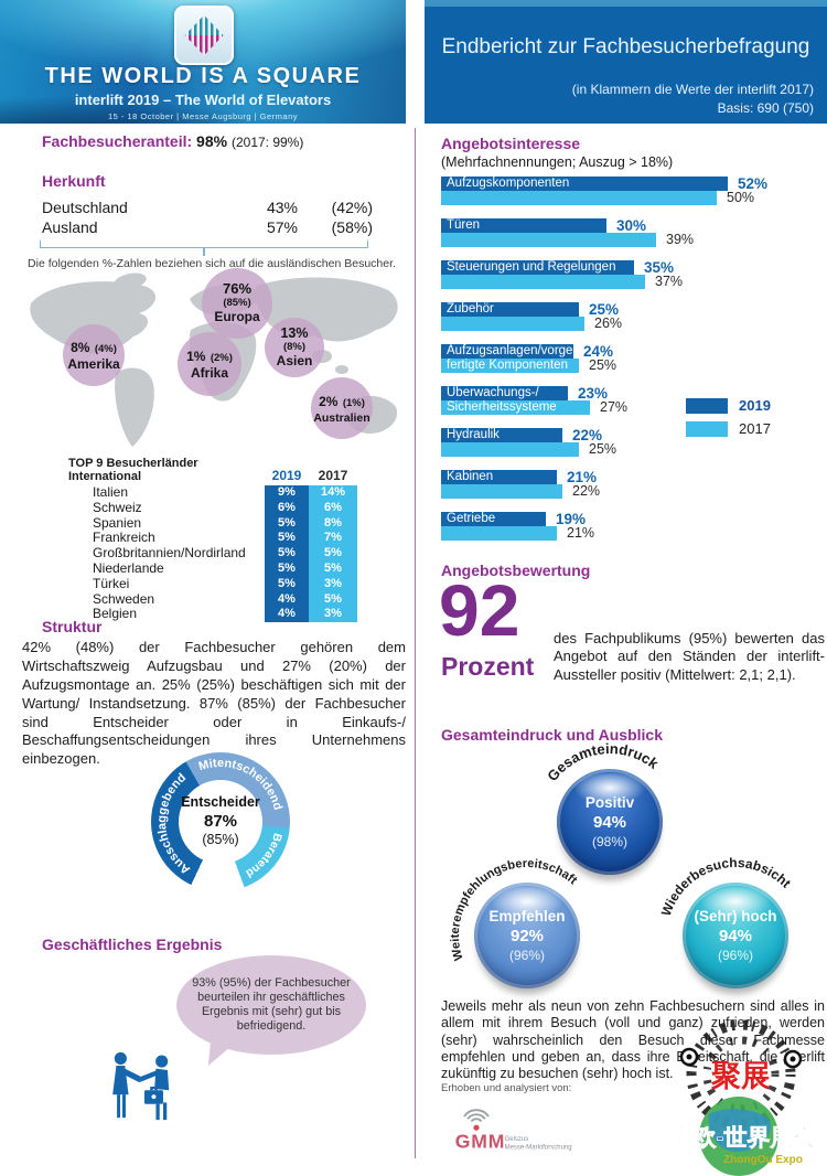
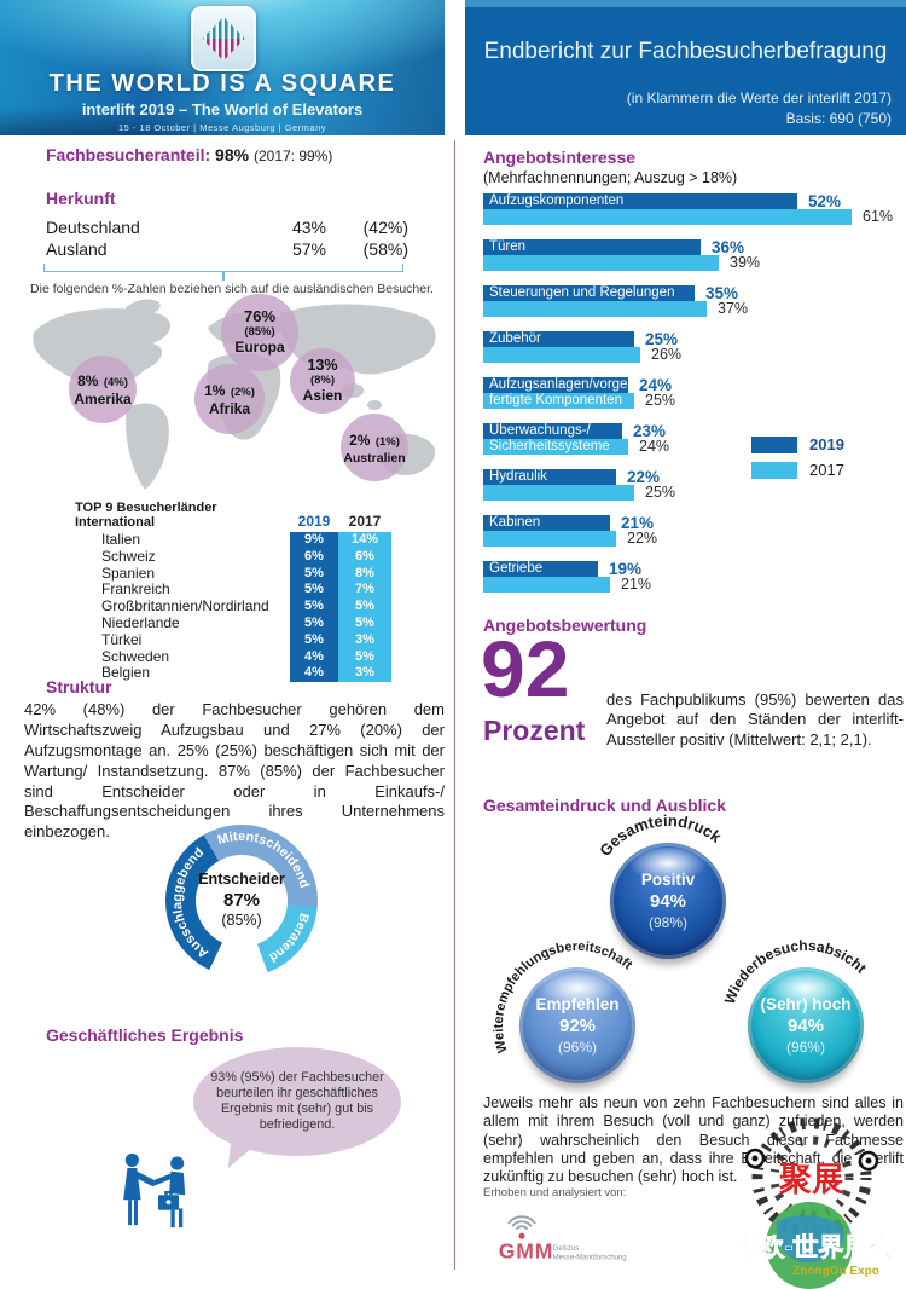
Angebotsinteresse/2017/Aufzugskomponenten: 50% -> 61%
Angebotsinteresse/2019/Türen: 30% -> 36%
Angebotsinteresse/2017/Überwachungs-/Sicherheitssysteme: 27% -> 24%
